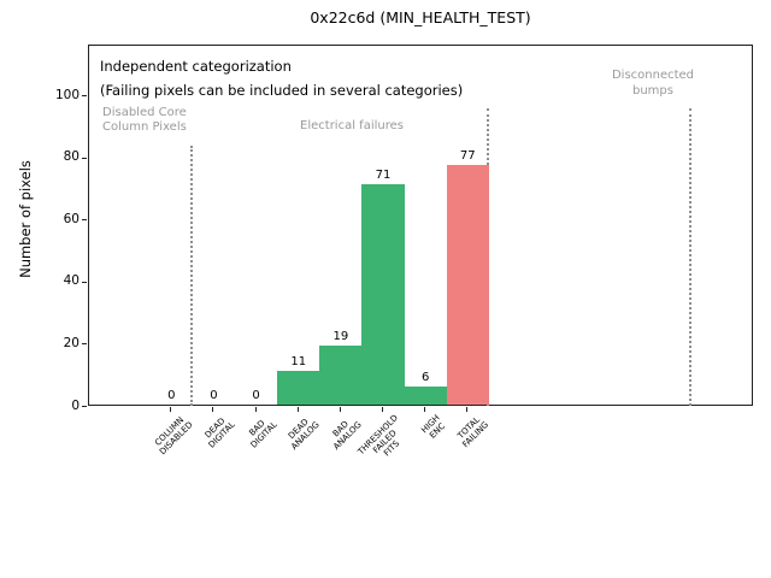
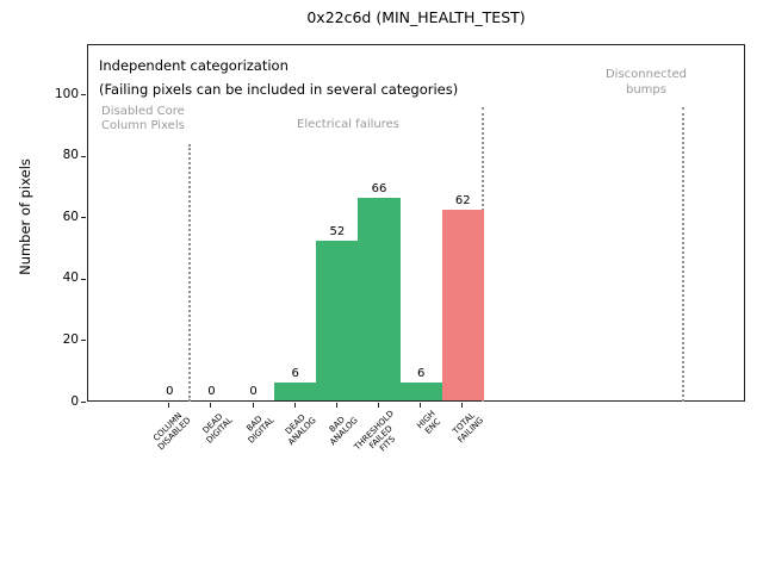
DEAD ANALOG: 11 -> 6
BAD ANALOG: 19 -> 52
THRESHOLD FAILED FITS: 71 -> 66
TOTAL FAILING: 77 -> 62
